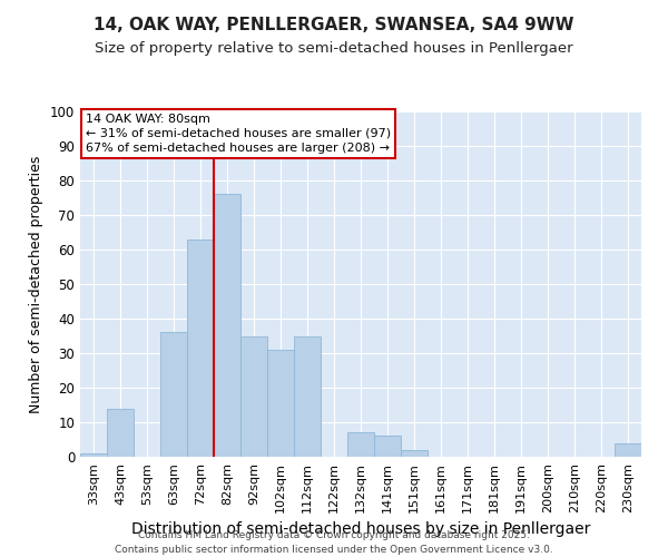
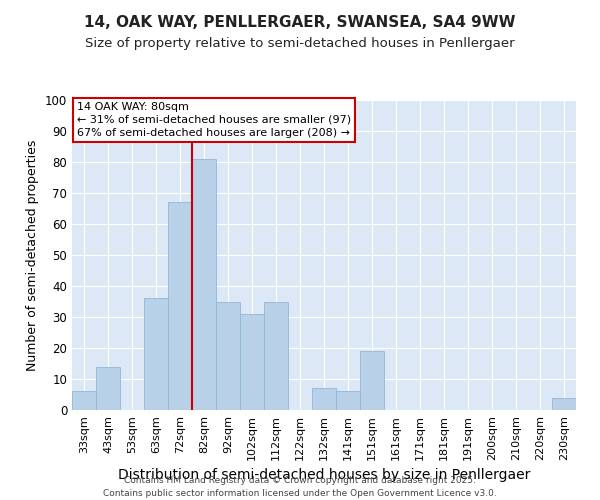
33sqm: 1 -> 6
72sqm: 63 -> 67
82sqm: 76 -> 81
151sqm: 2 -> 19
